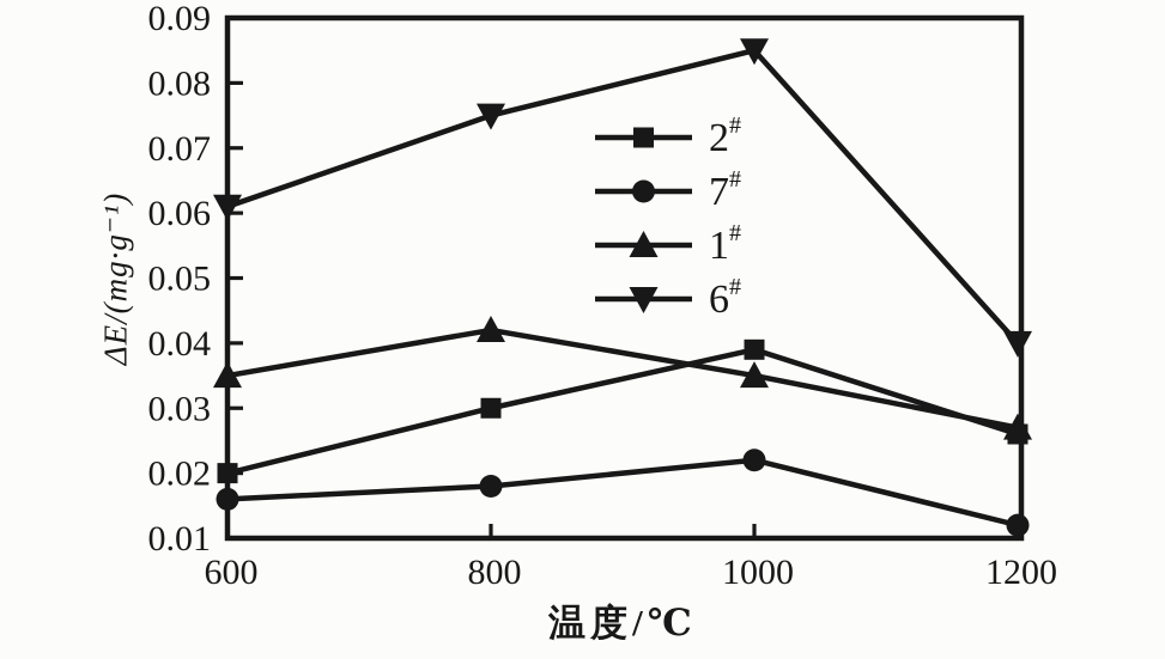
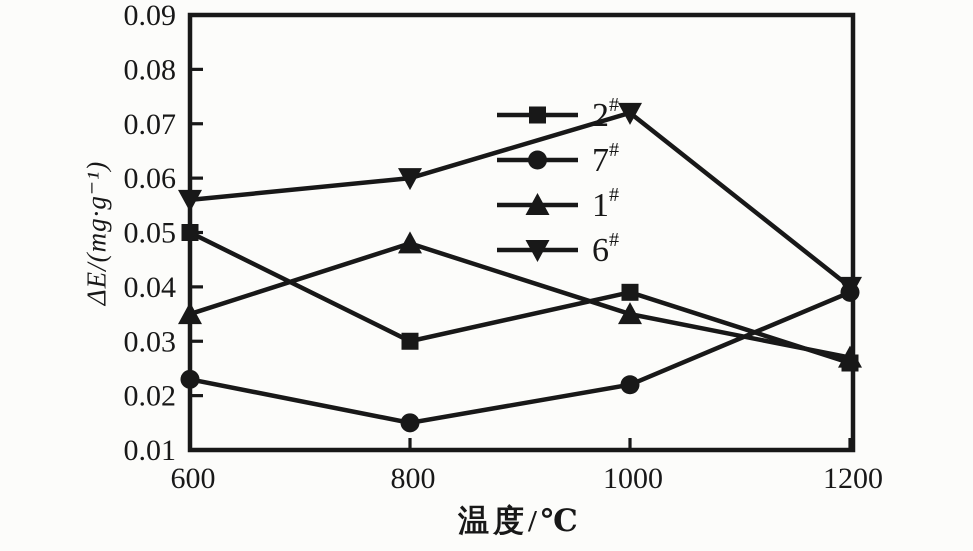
2#/600: 0.020 -> 0.050
7#/600: 0.016 -> 0.023
6#/600: 0.061 -> 0.056
7#/800: 0.018 -> 0.015
1#/800: 0.042 -> 0.048
6#/800: 0.075 -> 0.060
6#/1000: 0.085 -> 0.072
7#/1200: 0.012 -> 0.039
